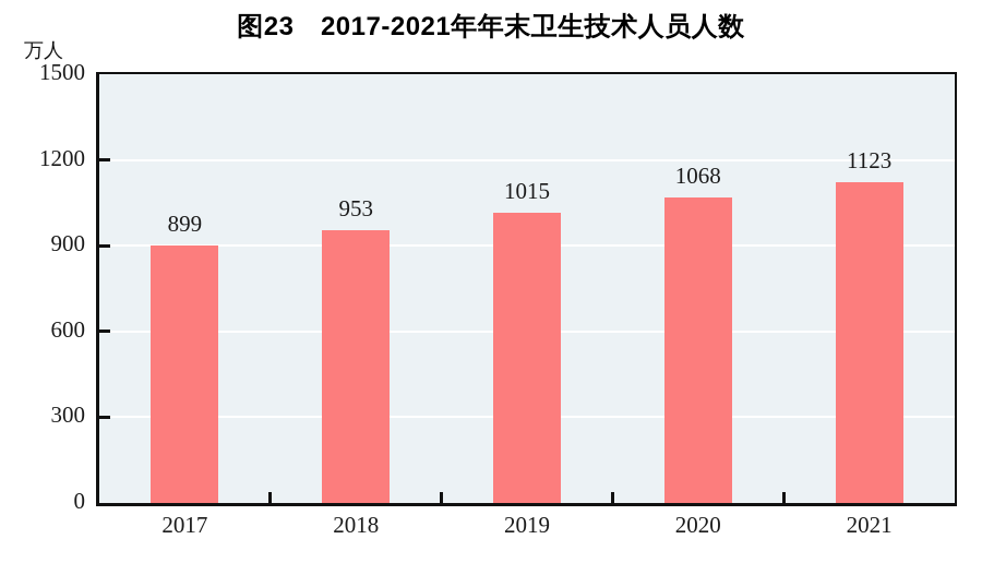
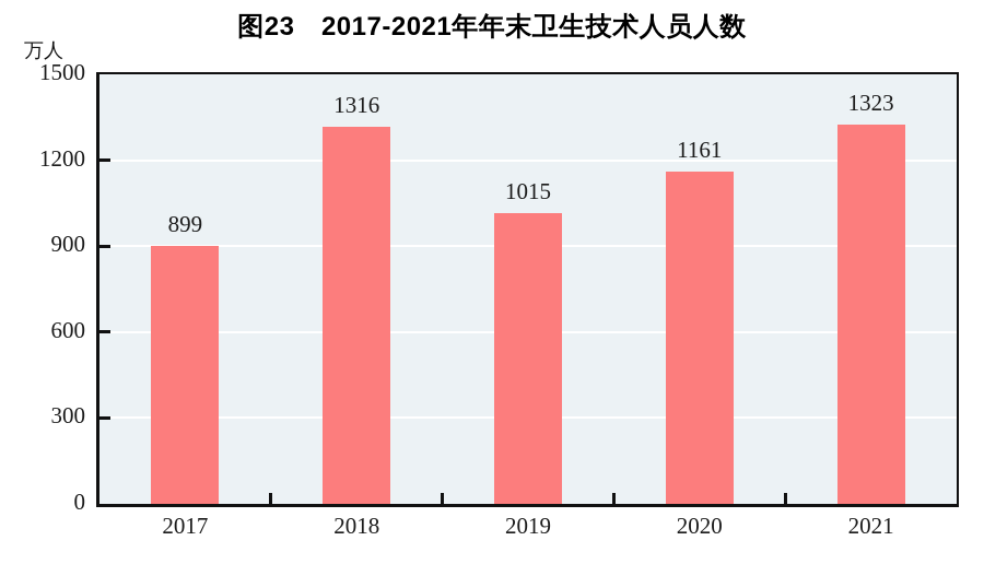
2018: 953 -> 1316
2020: 1068 -> 1161
2021: 1123 -> 1323
